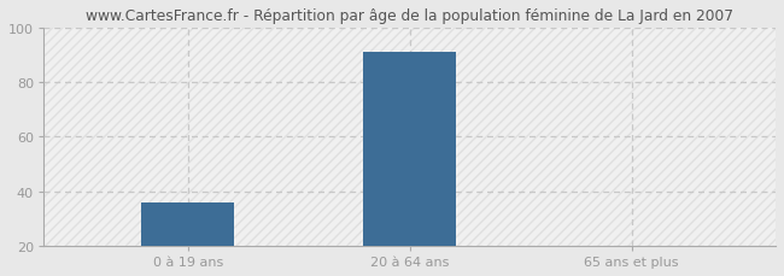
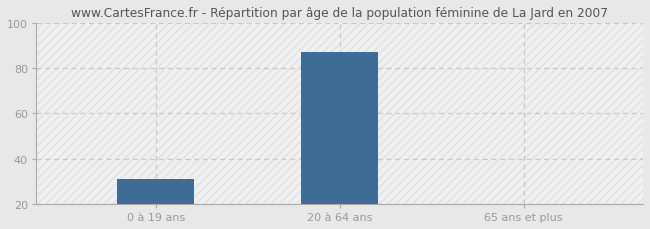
0 à 19 ans: 36 -> 31
20 à 64 ans: 91 -> 87
